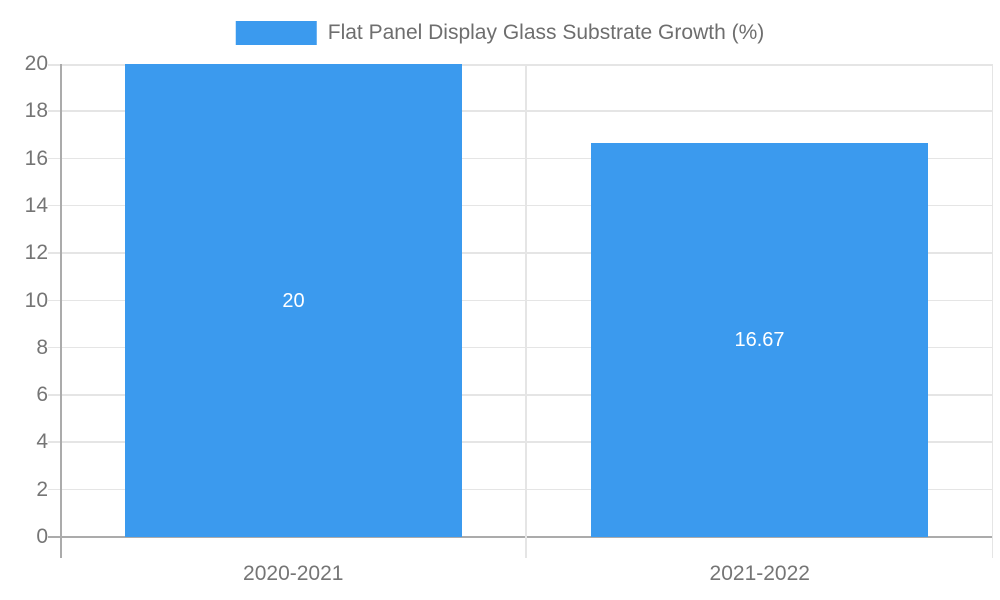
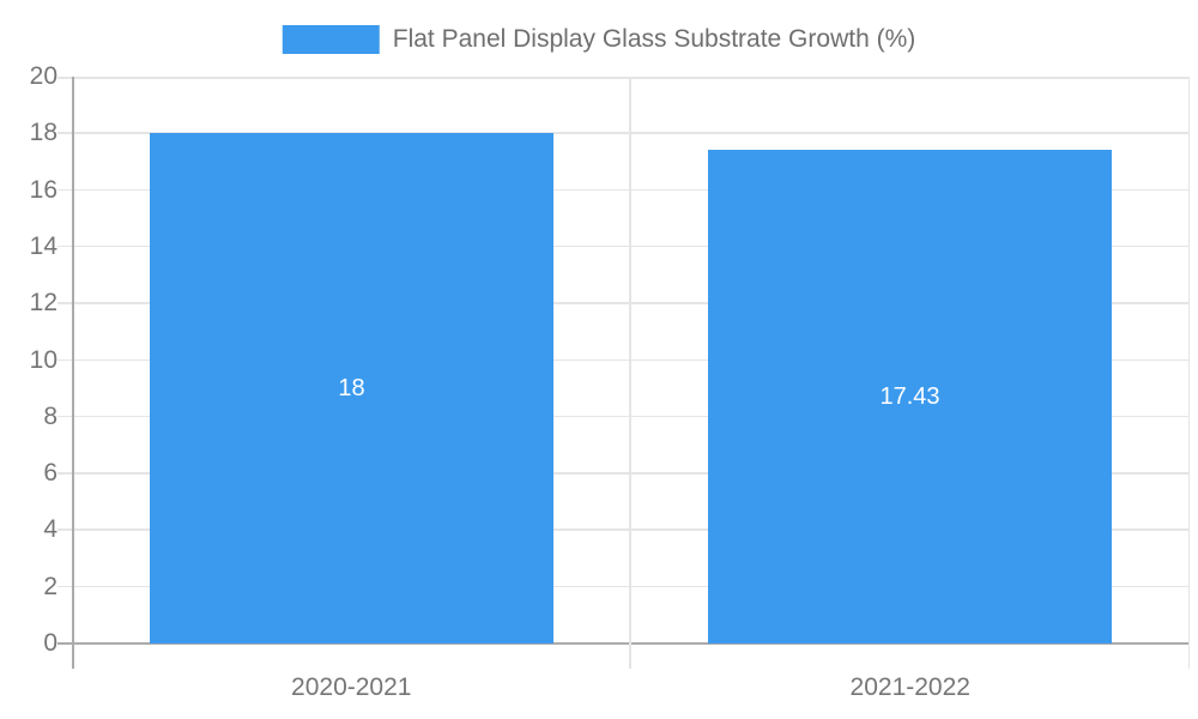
2020-2021: 20 -> 18
2021-2022: 16.67 -> 17.43
